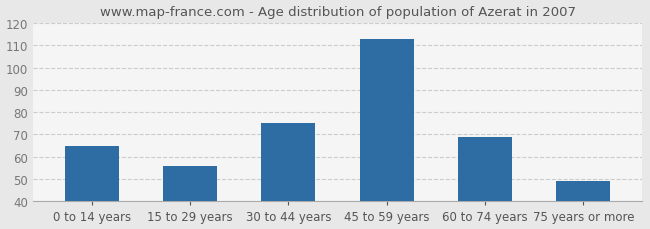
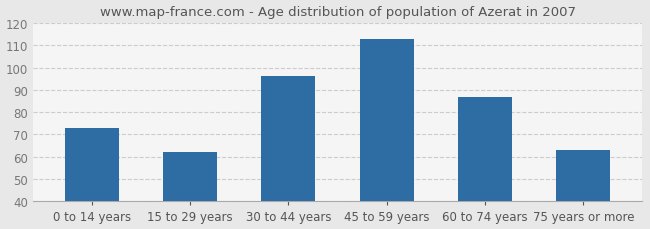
0 to 14 years: 65 -> 73
15 to 29 years: 56 -> 62
30 to 44 years: 75 -> 96
60 to 74 years: 69 -> 87
75 years or more: 49 -> 63
